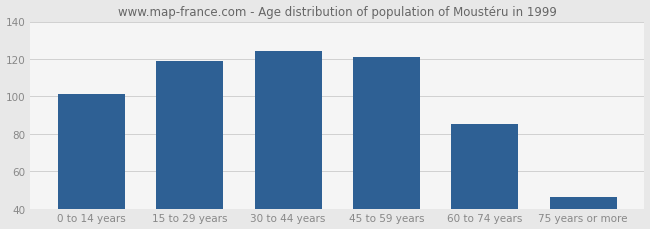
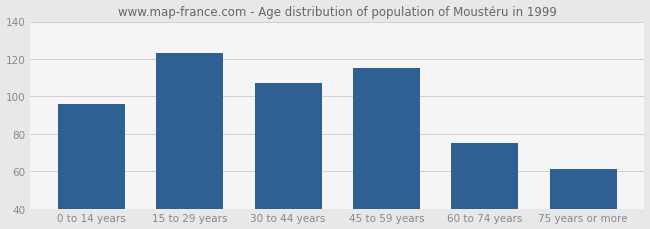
0 to 14 years: 101 -> 96
15 to 29 years: 119 -> 123
30 to 44 years: 124 -> 107
45 to 59 years: 121 -> 115
60 to 74 years: 85 -> 75
75 years or more: 46 -> 61
